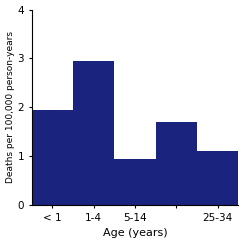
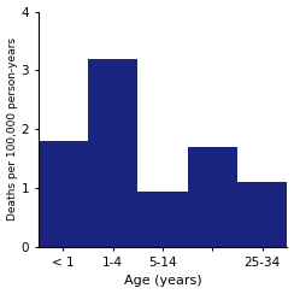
< 1: 1.95 -> 1.80
1-4: 2.95 -> 3.20
